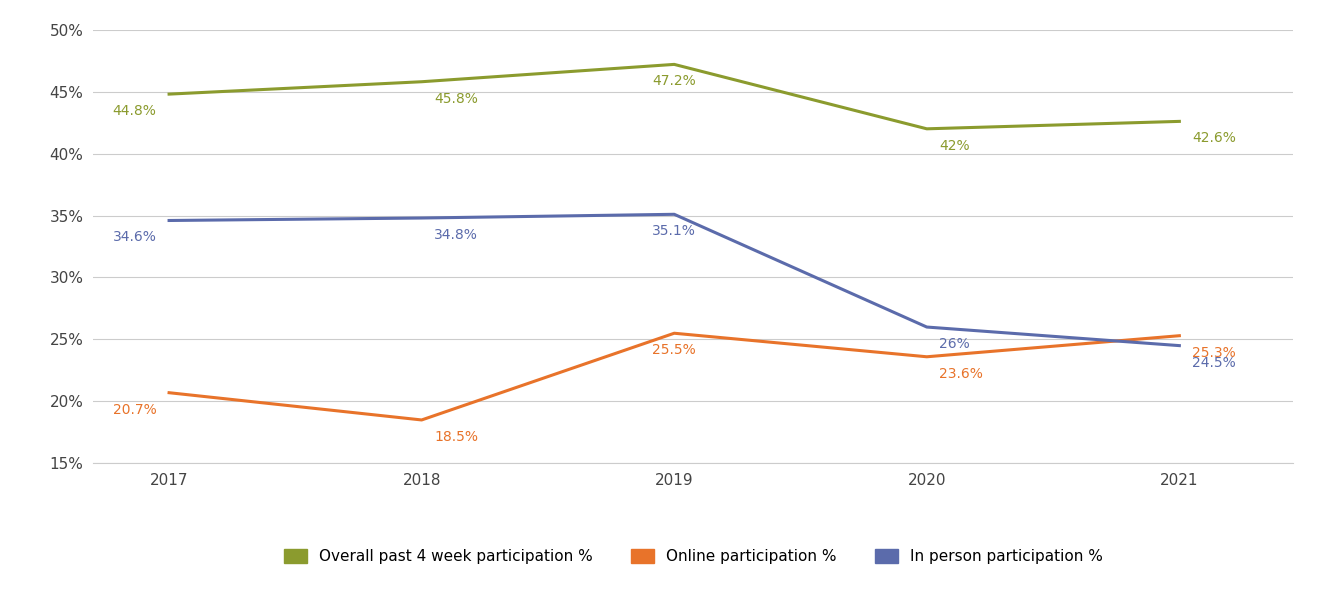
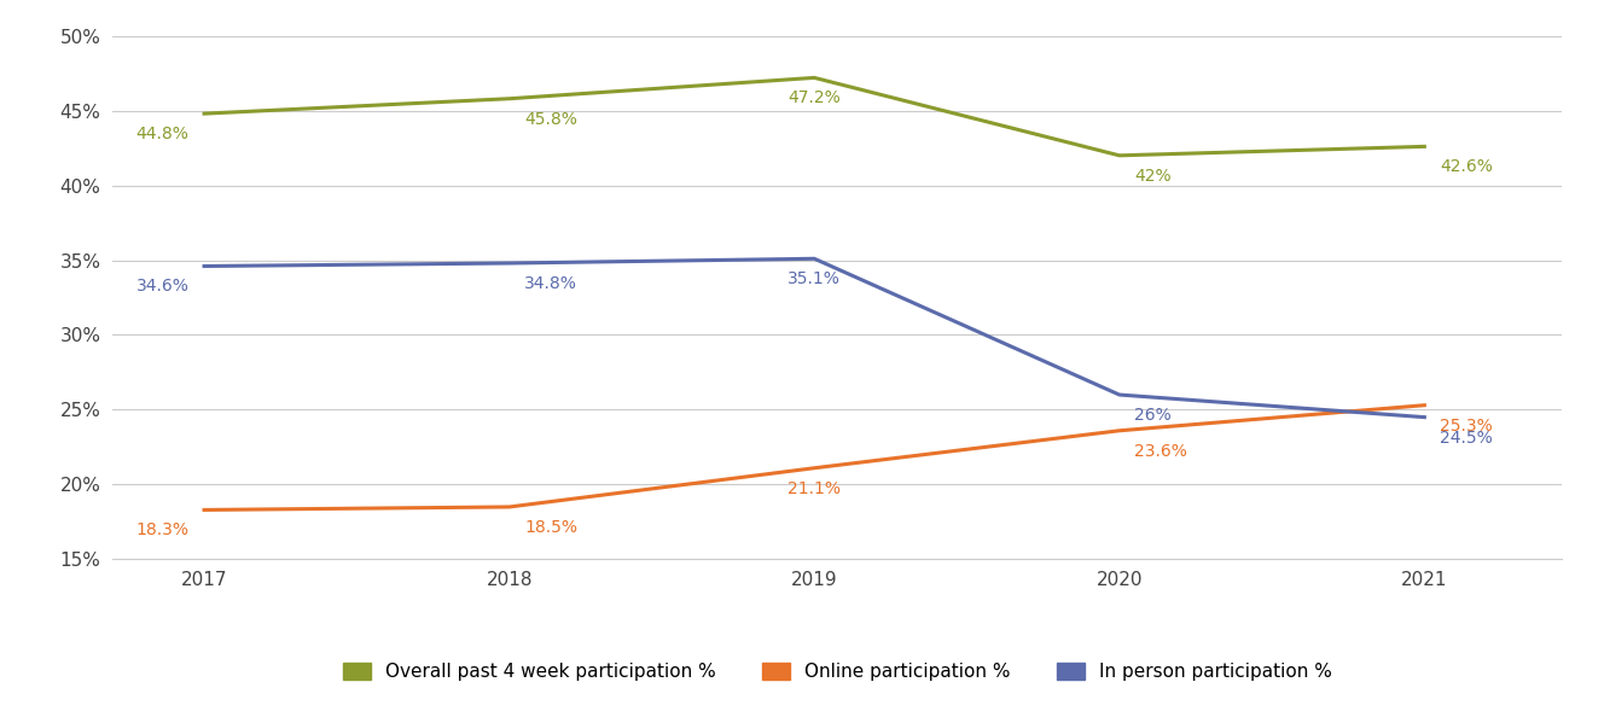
Online participation %/2017: 20.7% -> 18.3%
Online participation %/2019: 25.5% -> 21.1%
